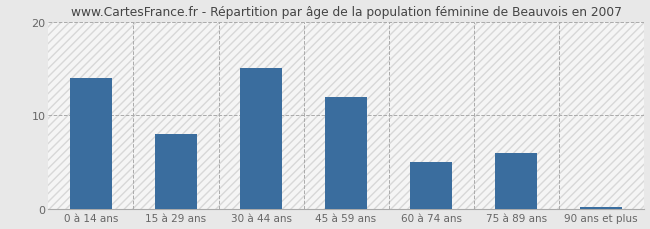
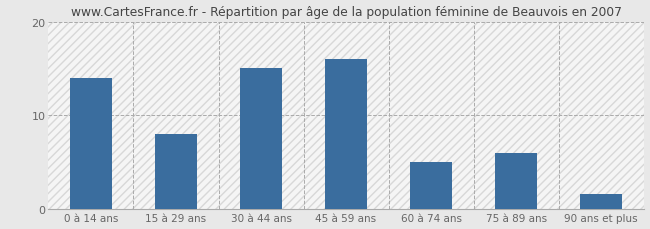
45 à 59 ans: 12.0 -> 16.0
90 ans et plus: 0.2 -> 1.6
